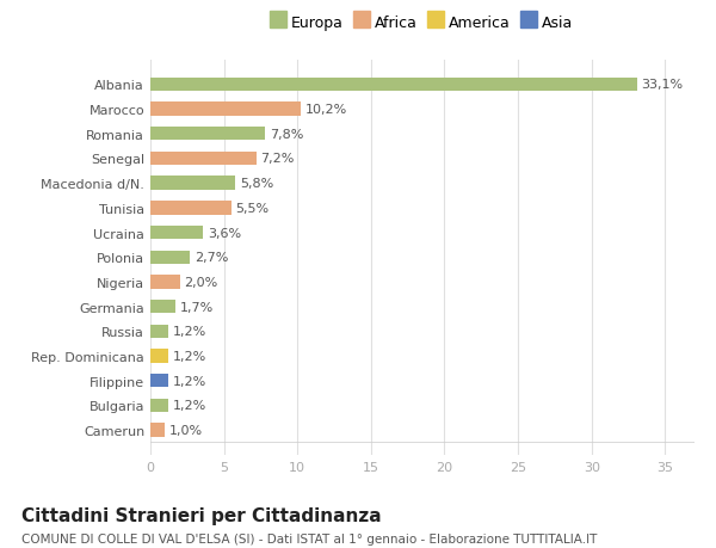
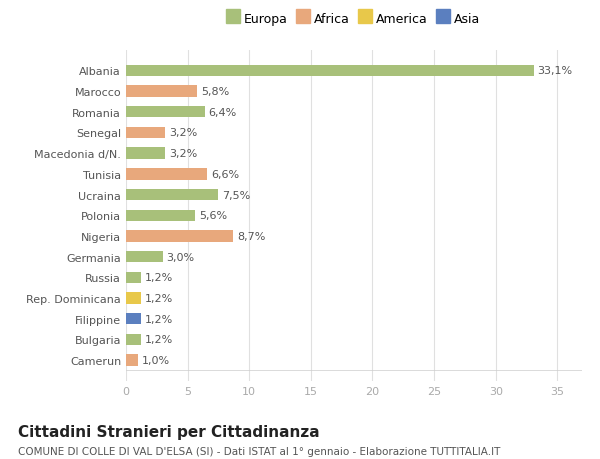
Marocco: 10,2% -> 5,8%
Romania: 7,8% -> 6,4%
Senegal: 7,2% -> 3,2%
Macedonia d/N.: 5,8% -> 3,2%
Tunisia: 5,5% -> 6,6%
Ucraina: 3,6% -> 7,5%
Polonia: 2,7% -> 5,6%
Nigeria: 2,0% -> 8,7%
Germania: 1,7% -> 3,0%
